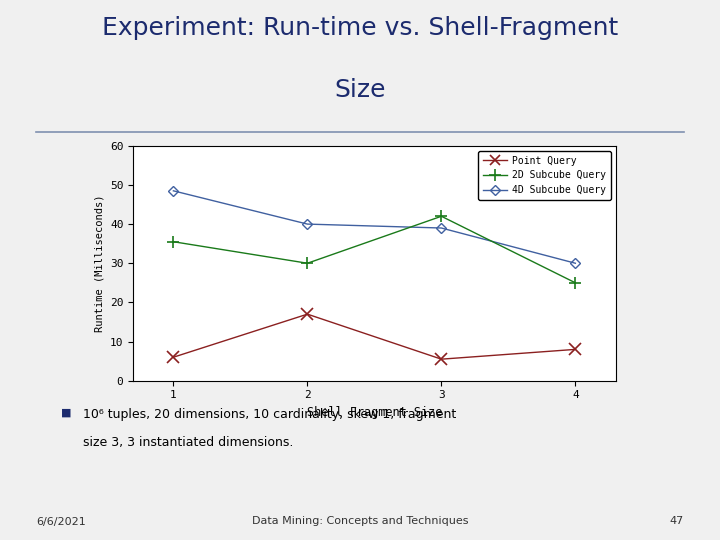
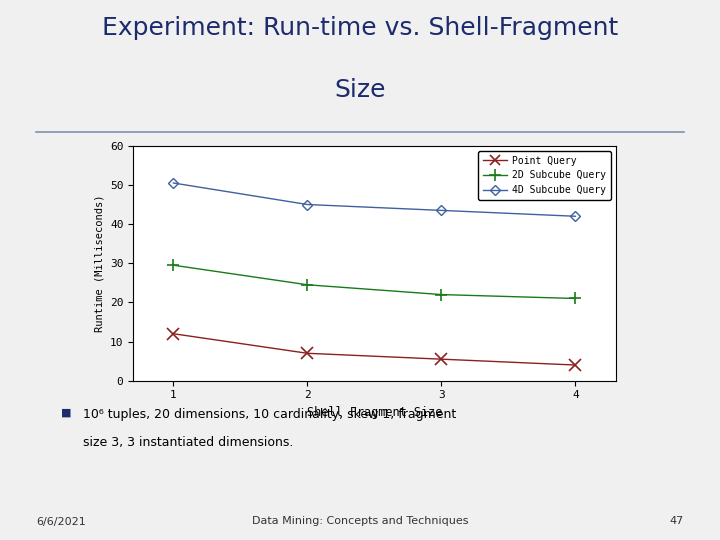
Point Query/1: 6.0 -> 12.0
2D Subcube Query/1: 35.5 -> 29.5
4D Subcube Query/1: 48.5 -> 50.5
Point Query/2: 17.0 -> 7.0
2D Subcube Query/2: 30.0 -> 24.5
4D Subcube Query/2: 40.0 -> 45.0
2D Subcube Query/3: 42.0 -> 22.0
4D Subcube Query/3: 39.0 -> 43.5
Point Query/4: 8.0 -> 4.0
2D Subcube Query/4: 25.0 -> 21.0
4D Subcube Query/4: 30.0 -> 42.0
